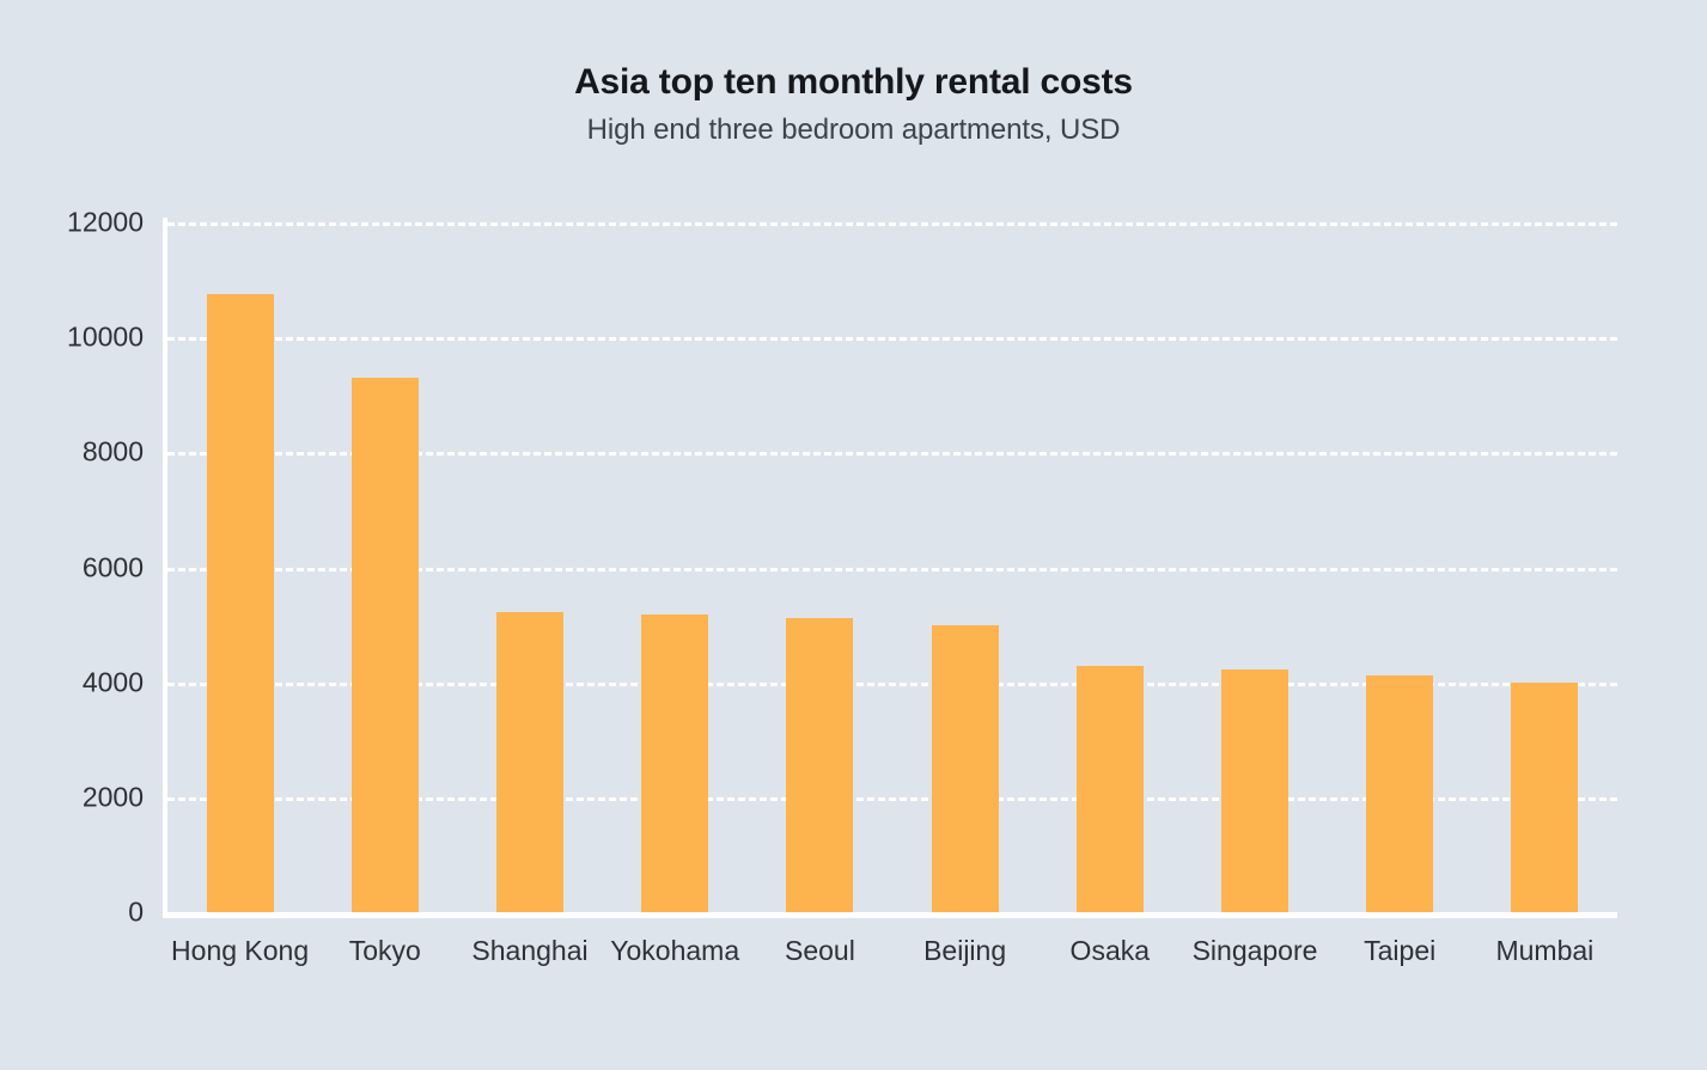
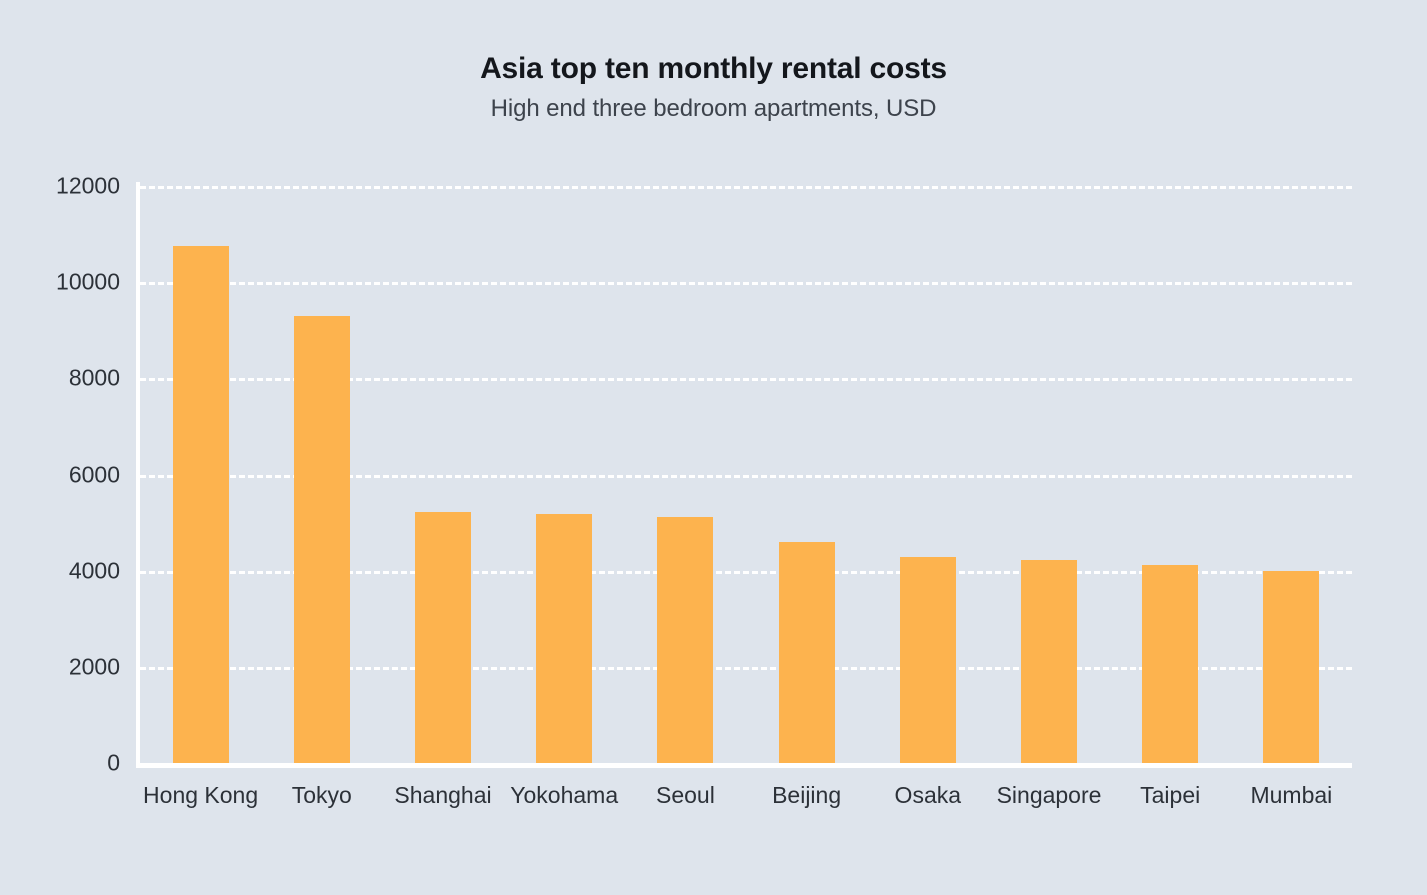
Beijing: 5000 -> 4600
